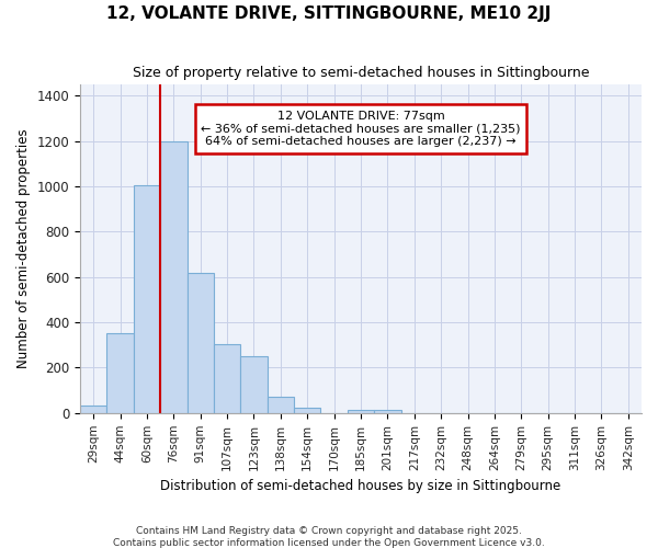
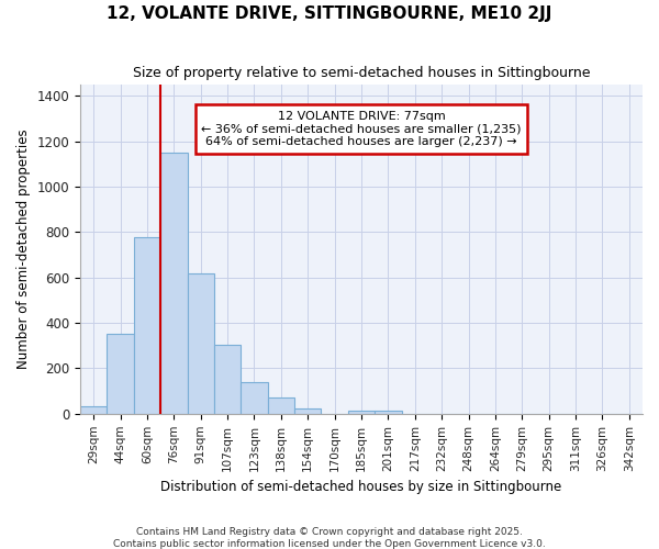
60sqm: 1005 -> 780
76sqm: 1200 -> 1150
123sqm: 250 -> 140
